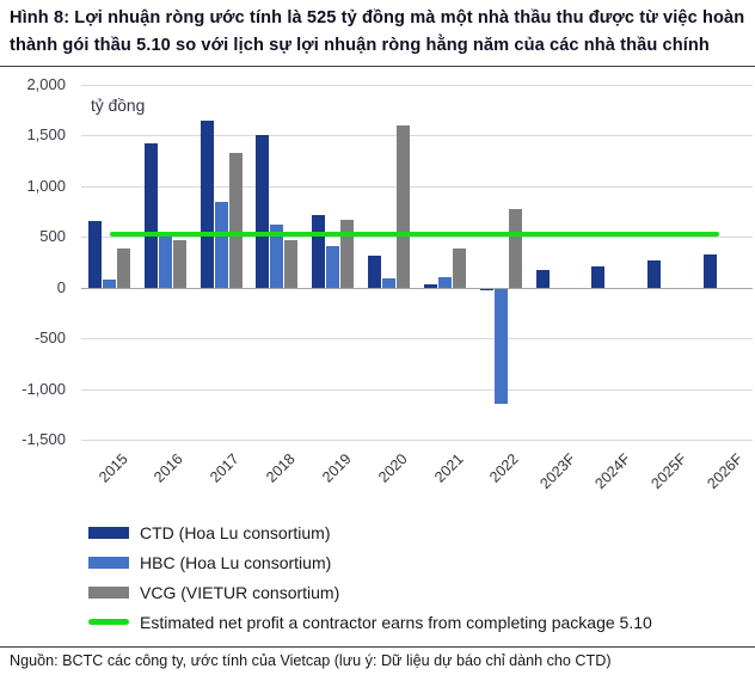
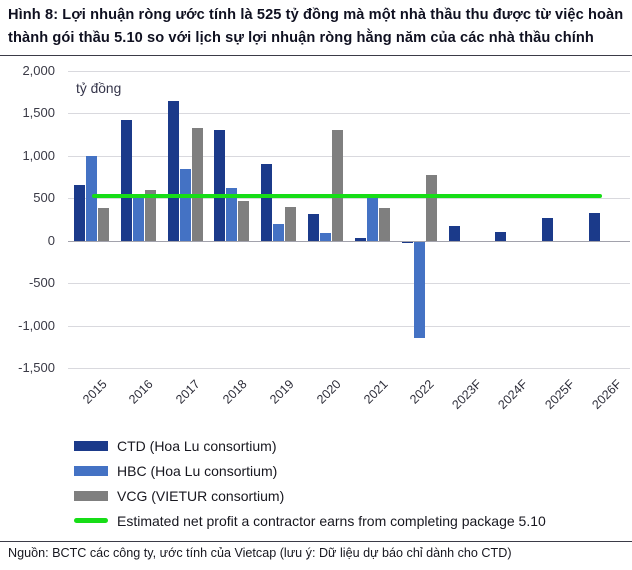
HBC (Hoa Lu consortium)/2015: 100 -> 1000
VCG (VIETUR consortium)/2016: 500 -> 600
CTD (Hoa Lu consortium)/2018: 1500 -> 1300
CTD (Hoa Lu consortium)/2019: 700 -> 900
HBC (Hoa Lu consortium)/2019: 400 -> 200
VCG (VIETUR consortium)/2019: 700 -> 400
VCG (VIETUR consortium)/2020: 1600 -> 1300
HBC (Hoa Lu consortium)/2021: 100 -> 500
CTD (Hoa Lu consortium)/2024F: 200 -> 100
